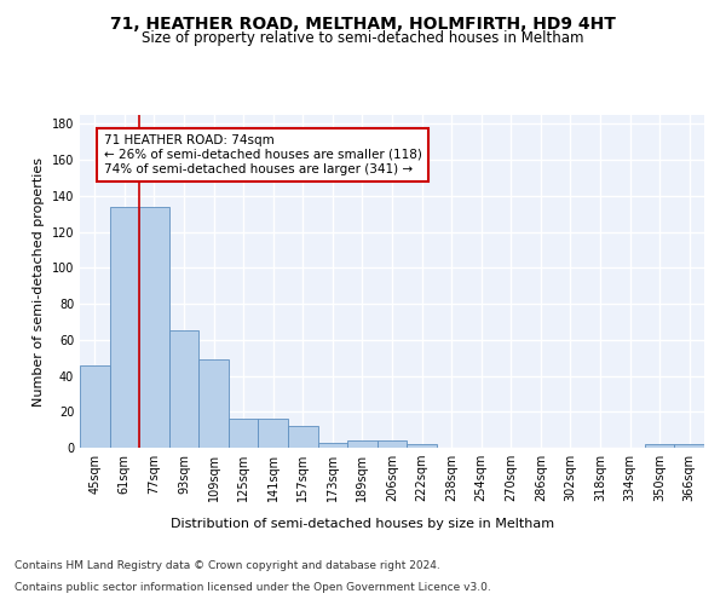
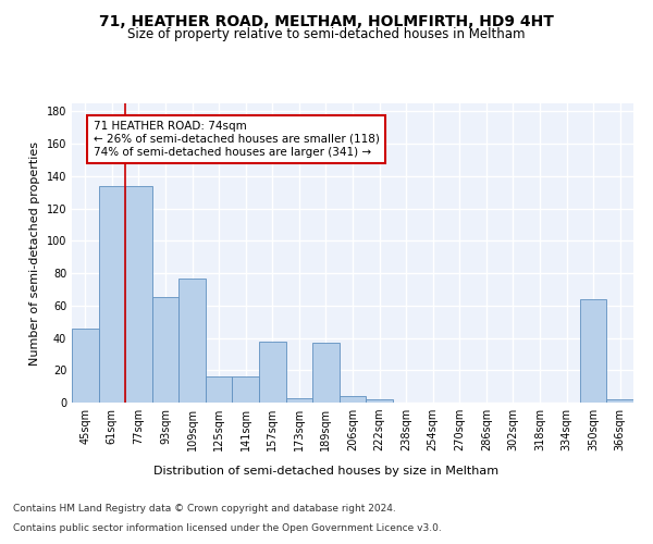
109sqm: 49 -> 77
157sqm: 12 -> 38
189sqm: 4 -> 37
350sqm: 2 -> 64
